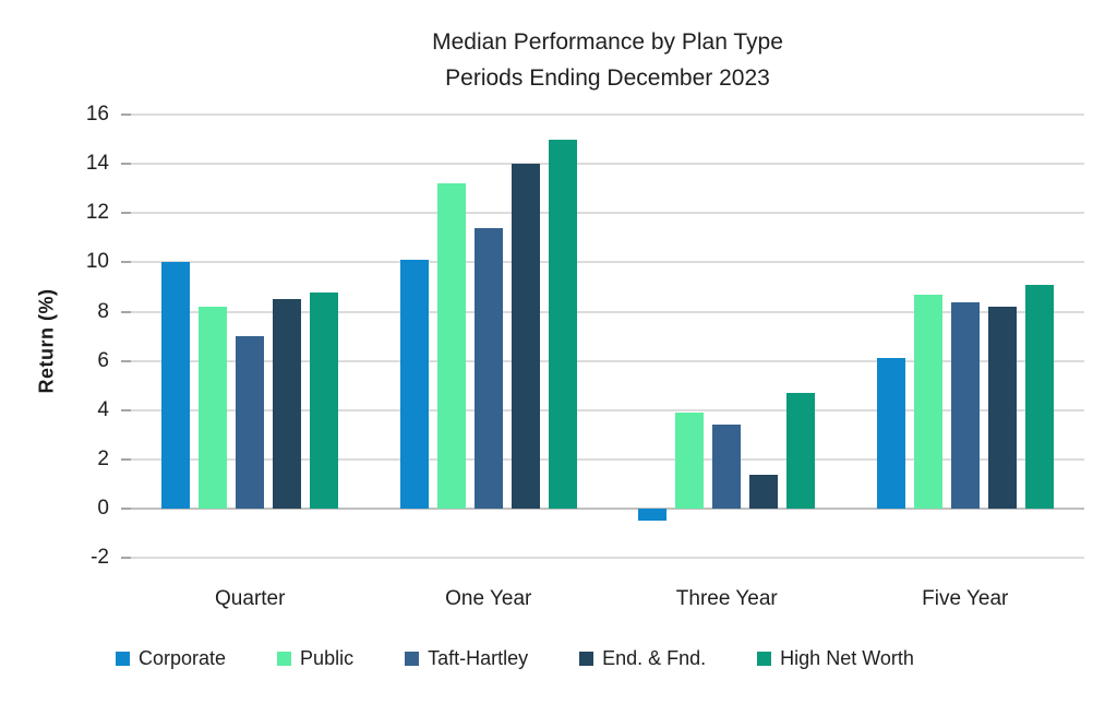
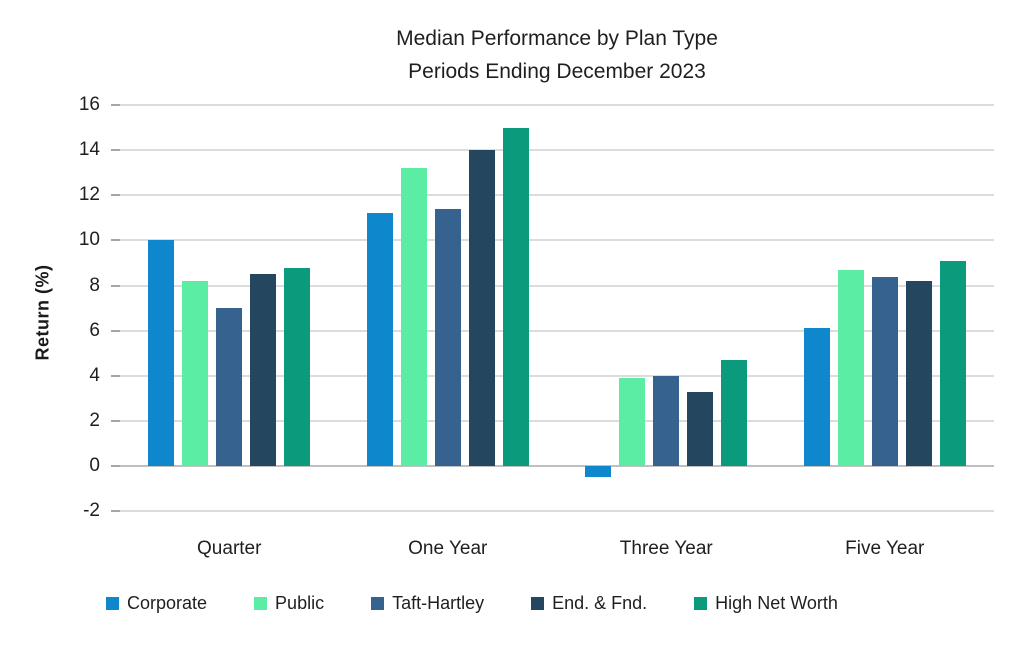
Corporate/One Year: 10.1 -> 11.2
Taft-Hartley/Three Year: 3.4 -> 4.0
End. & Fnd./Three Year: 1.4 -> 3.3
